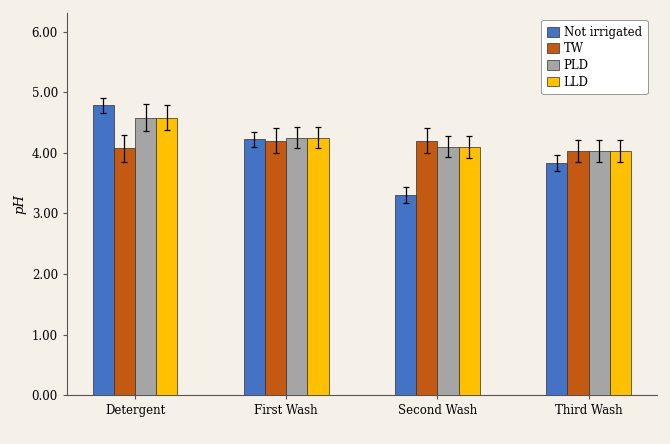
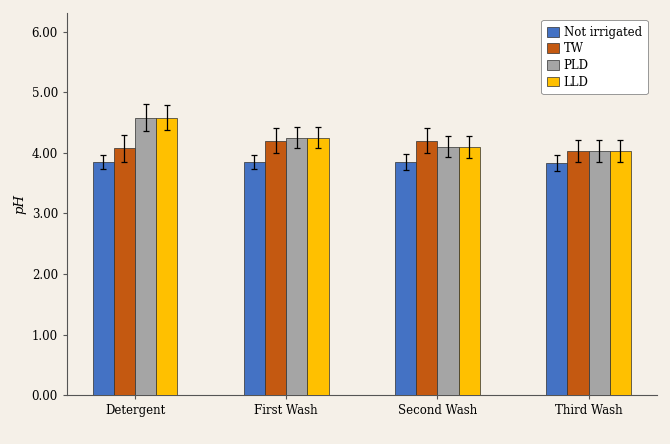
Not irrigated/Detergent: 4.78 -> 3.85
Not irrigated/First Wash: 4.22 -> 3.85
Not irrigated/Second Wash: 3.30 -> 3.85
